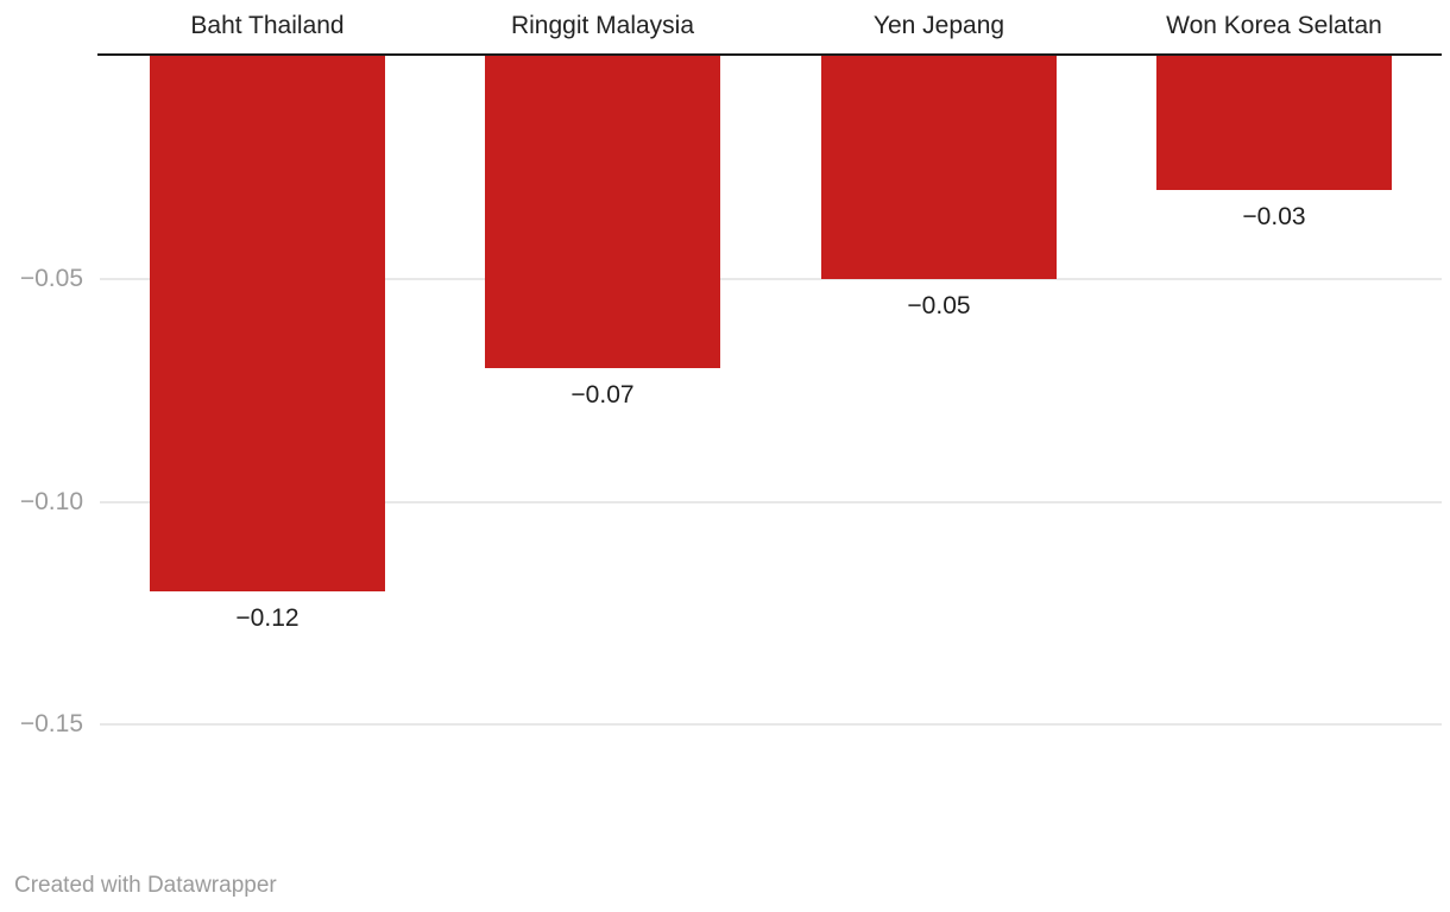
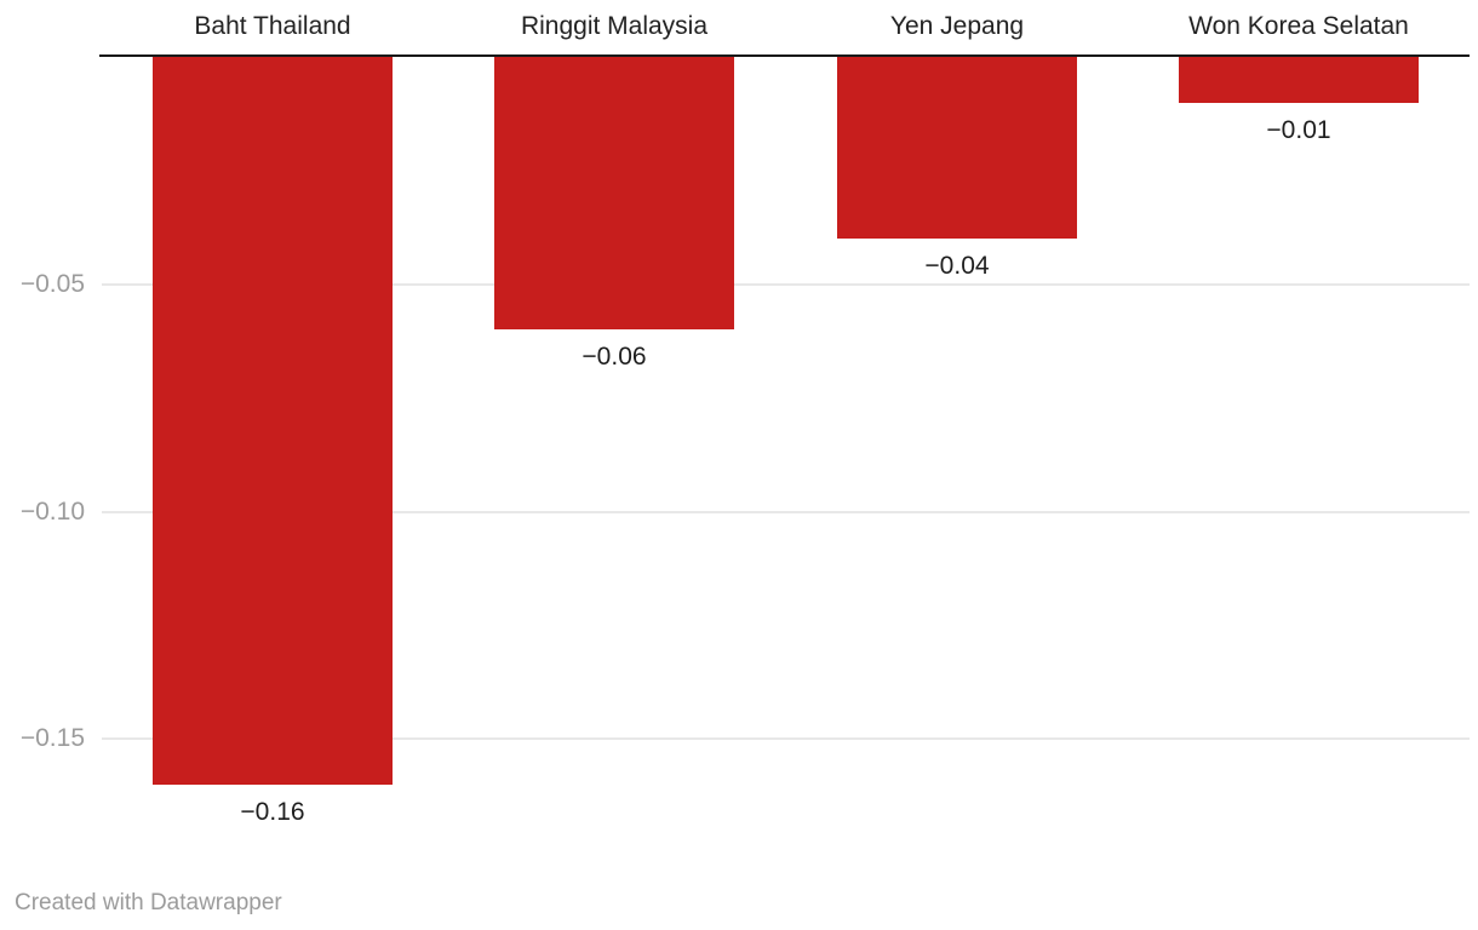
Baht Thailand: −0.12 -> −0.16
Ringgit Malaysia: −0.07 -> −0.06
Yen Jepang: −0.05 -> −0.04
Won Korea Selatan: −0.03 -> −0.01
